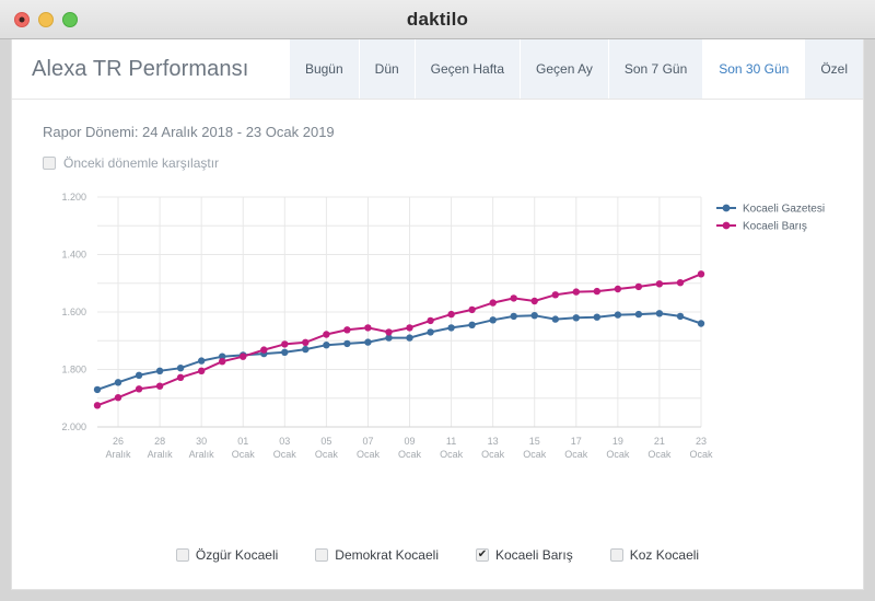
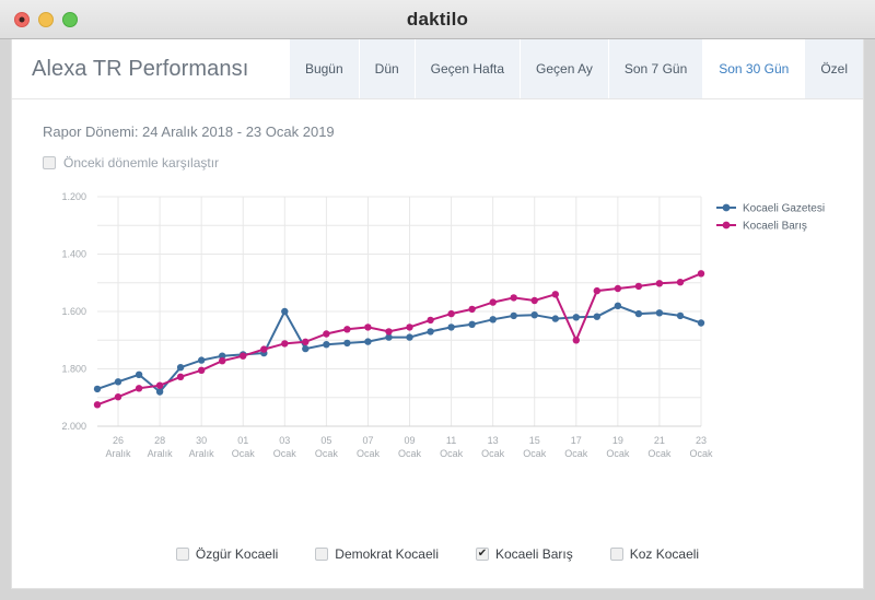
Kocaeli Gazetesi/28 Aralık: 1800 -> 1880
Kocaeli Gazetesi/03 Ocak: 1740 -> 1600
Kocaeli Barış/17 Ocak: 1530 -> 1700
Kocaeli Gazetesi/19 Ocak: 1610 -> 1580
